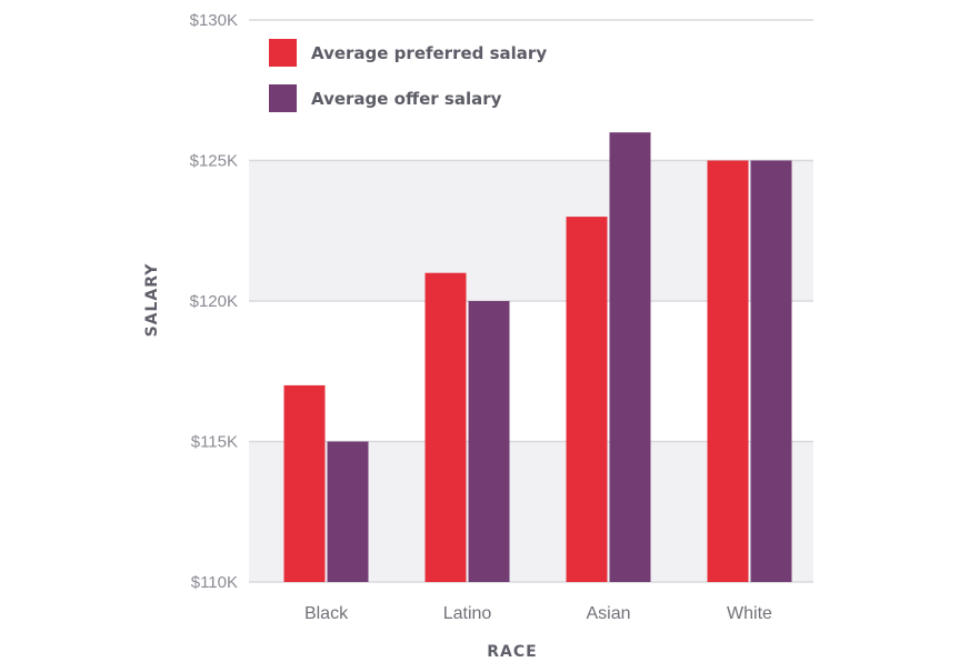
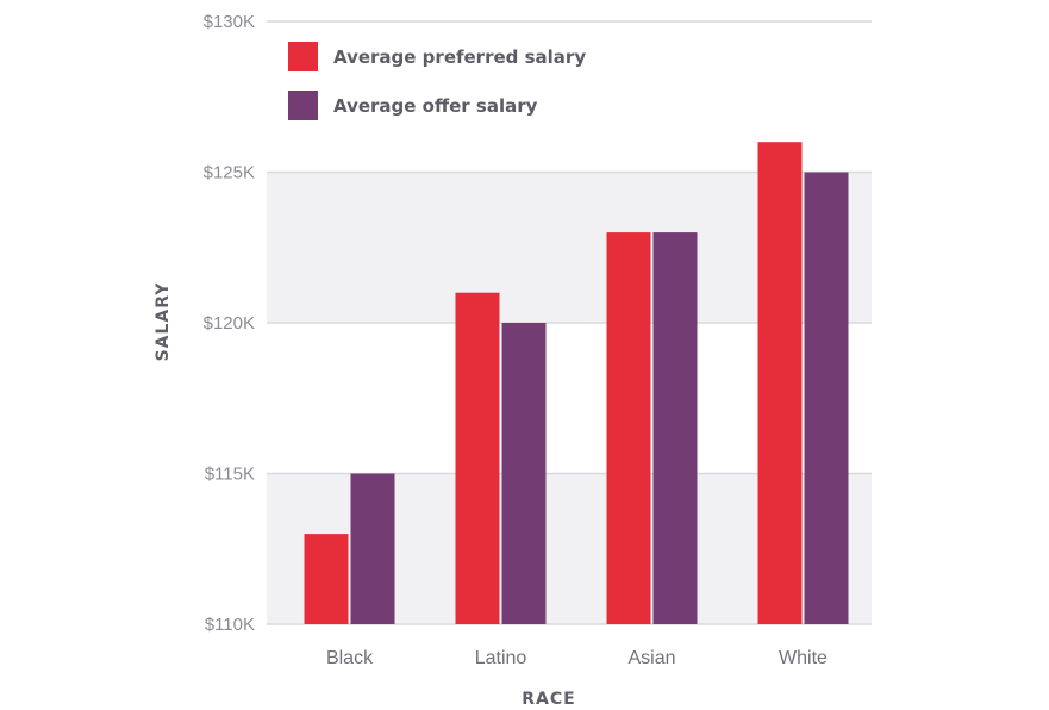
Average preferred salary/Black: $117K -> $113K
Average offer salary/Asian: $126K -> $123K
Average preferred salary/White: $125K -> $126K
